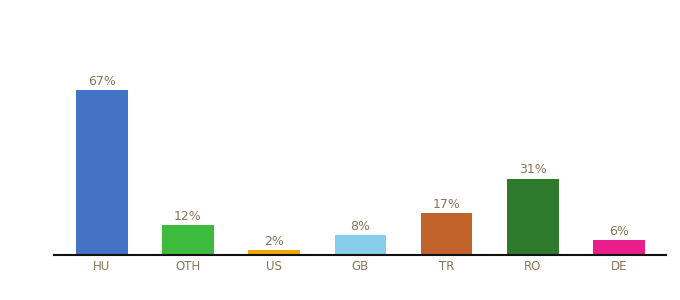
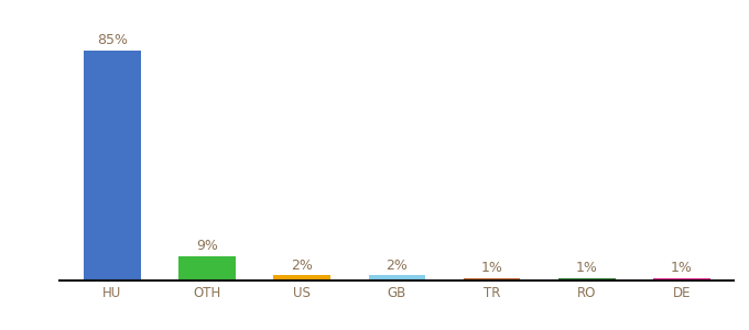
HU: 67% -> 85%
OTH: 12% -> 9%
GB: 8% -> 2%
TR: 17% -> 1%
RO: 31% -> 1%
DE: 6% -> 1%
